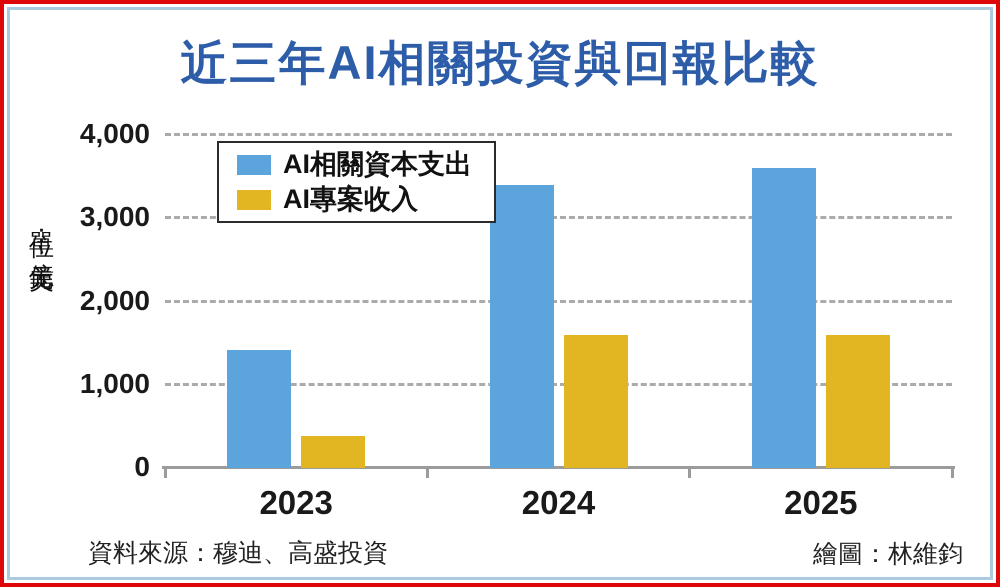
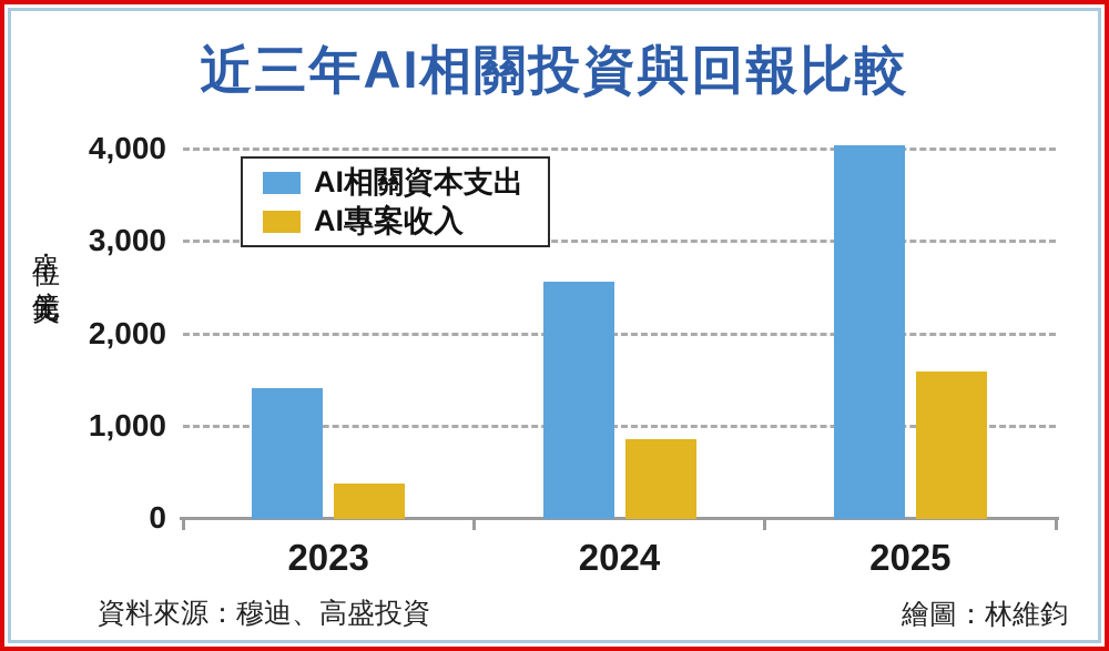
AI相關資本支出/2024: 3400 -> 2600
AI專案收入/2024: 1600 -> 900
AI相關資本支出/2025: 3600 -> 4000
